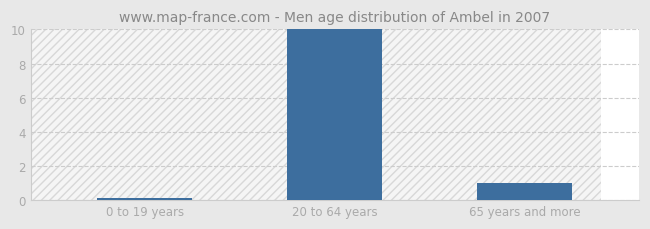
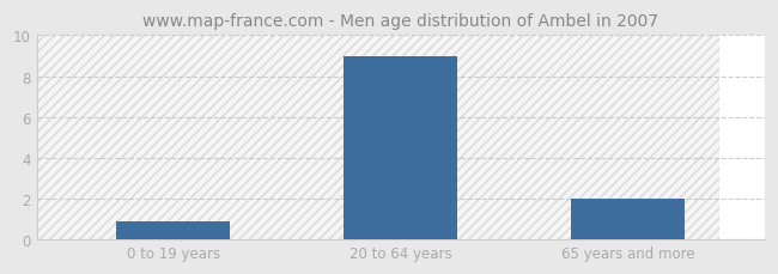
0 to 19 years: 0.1 -> 0.9
20 to 64 years: 10.0 -> 9.0
65 years and more: 1.0 -> 2.0
